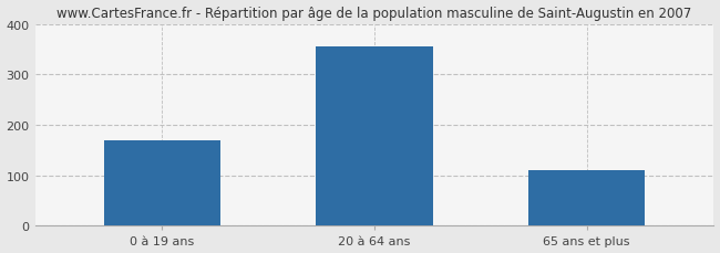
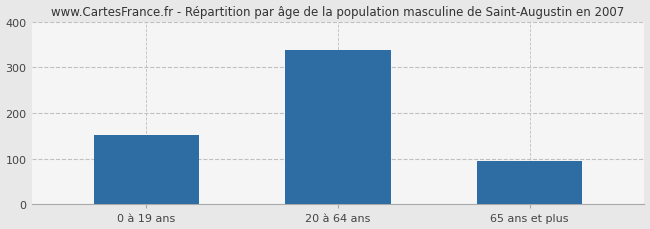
0 à 19 ans: 170 -> 152
20 à 64 ans: 355 -> 338
65 ans et plus: 110 -> 95
